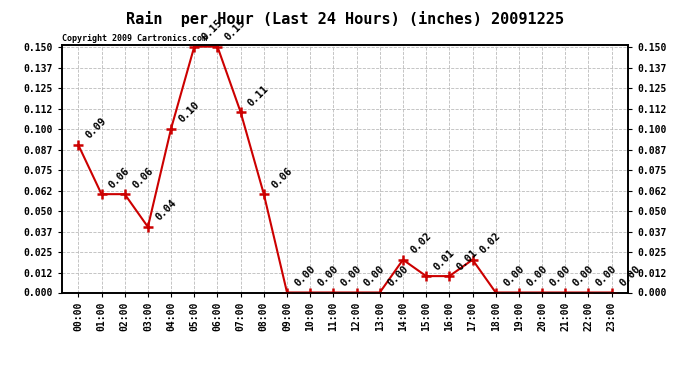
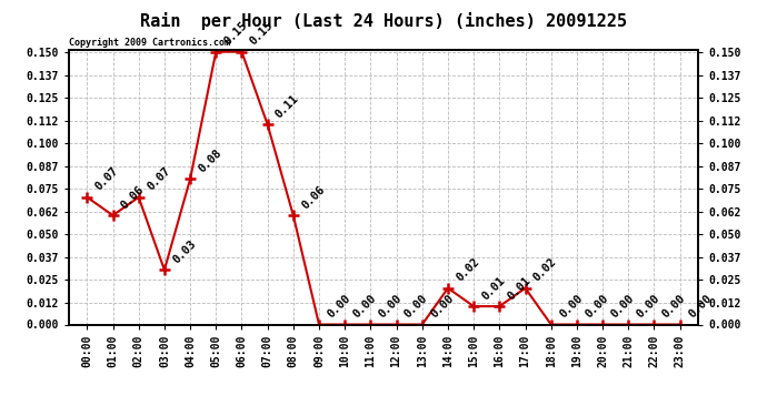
00:00: 0.09 -> 0.07
02:00: 0.06 -> 0.07
03:00: 0.04 -> 0.03
04:00: 0.10 -> 0.08
